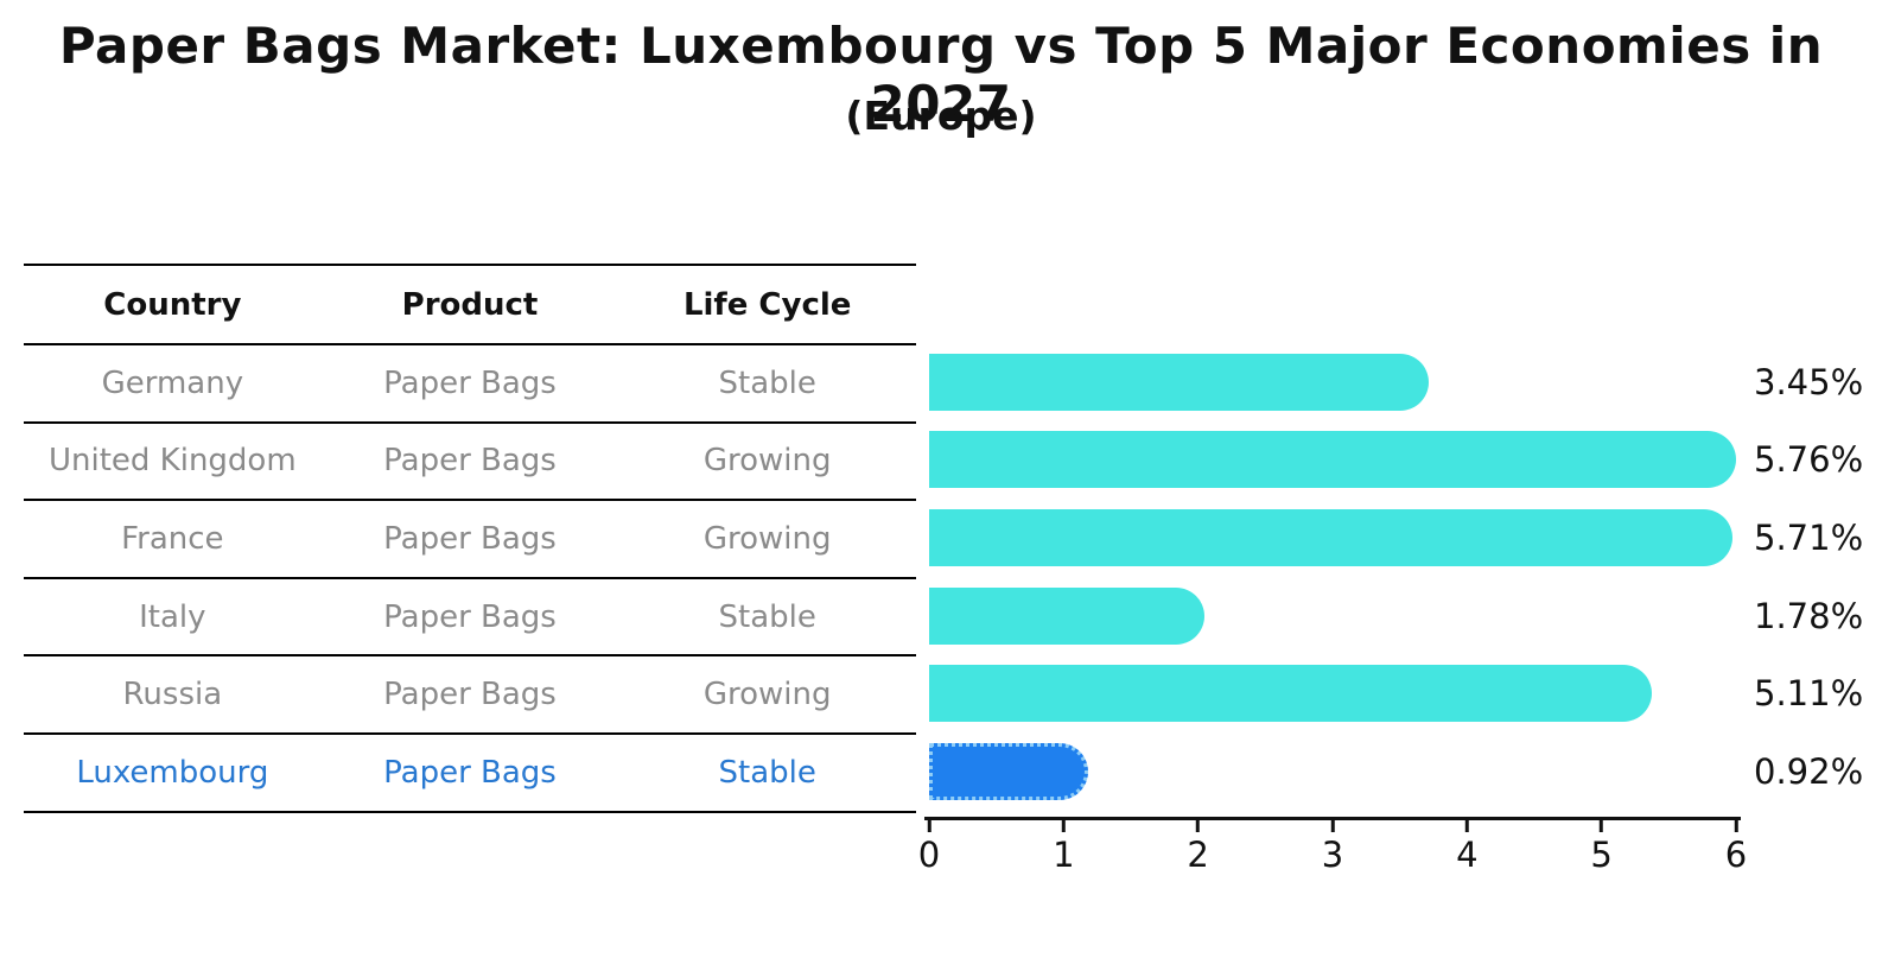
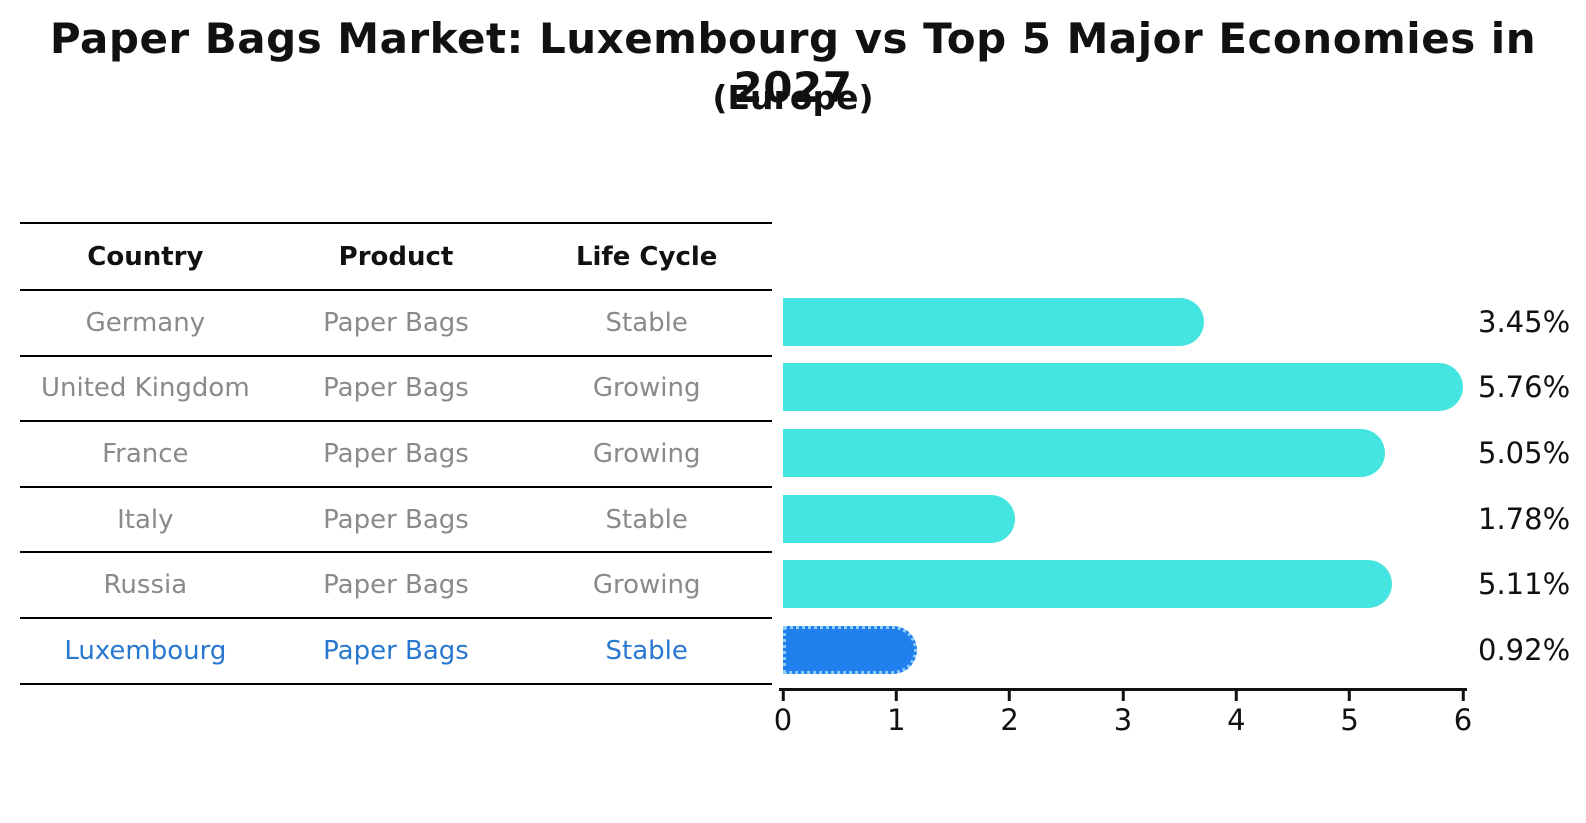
France: 5.71% -> 5.05%
